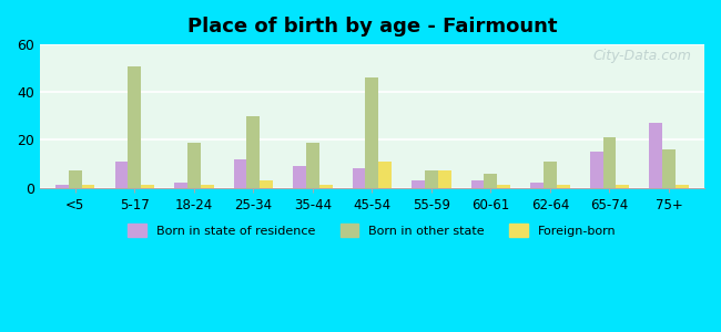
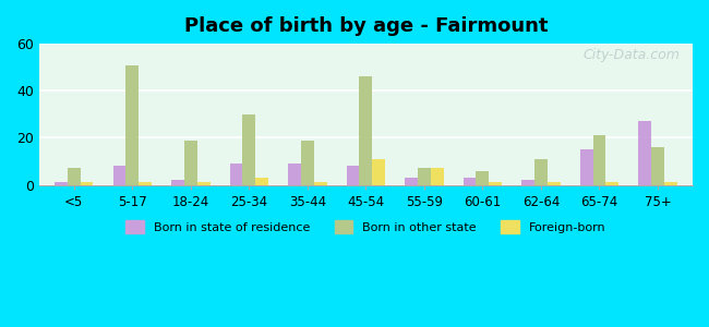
Born in state of residence/5-17: 11 -> 8
Born in state of residence/25-34: 12 -> 9
